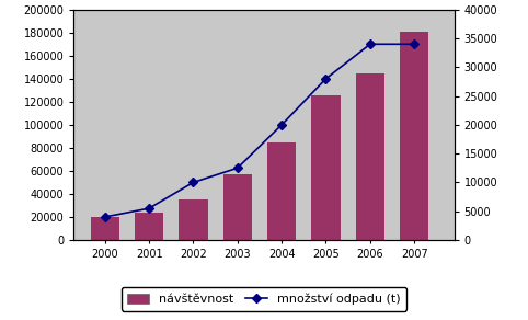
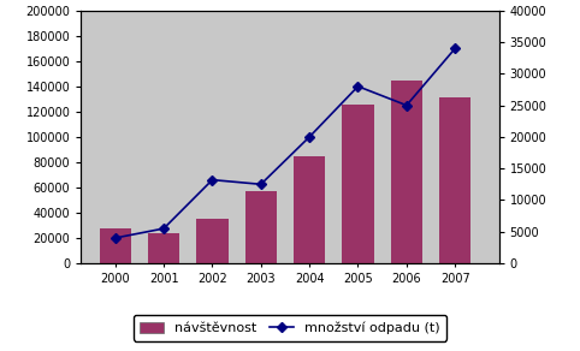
návštěvnost/2000: 20000 -> 28000
množství odpadu (t)/2002: 10000 -> 13200
množství odpadu (t)/2006: 34000 -> 25000
návštěvnost/2007: 181000 -> 131000
